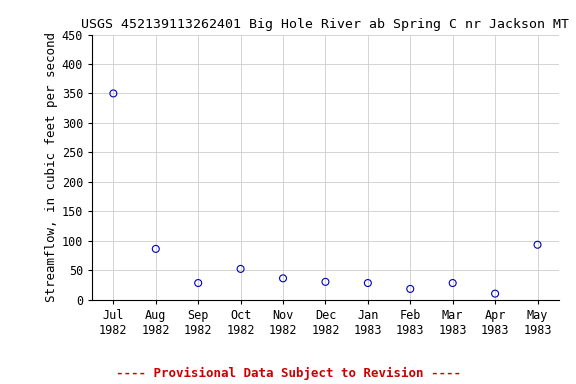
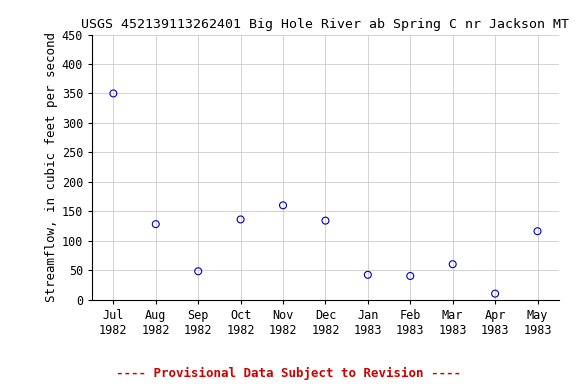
Aug 1982: 86 -> 128
Sep 1982: 28 -> 48
Oct 1982: 52 -> 136
Nov 1982: 36 -> 160
Dec 1982: 30 -> 134
Jan 1983: 28 -> 42
Feb 1983: 18 -> 40
Mar 1983: 28 -> 60
May 1983: 93 -> 116
